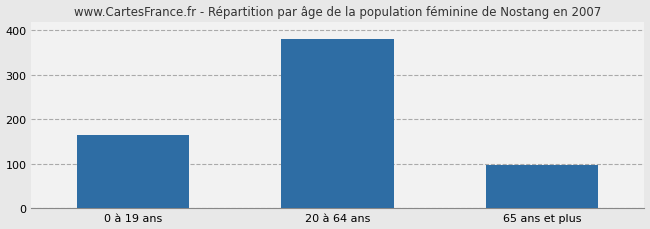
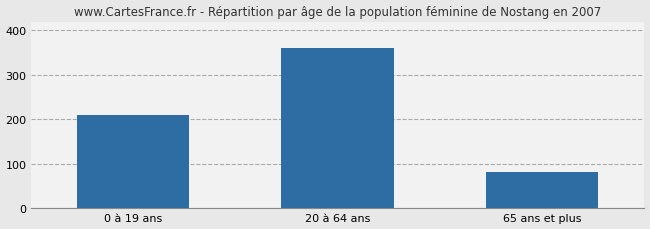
0 à 19 ans: 165 -> 210
20 à 64 ans: 380 -> 360
65 ans et plus: 97 -> 80
